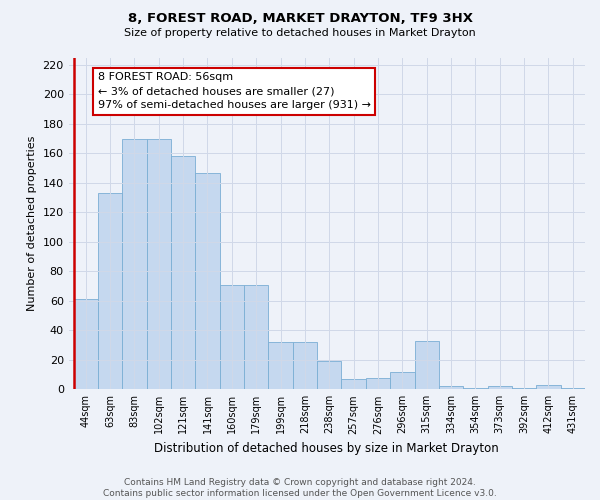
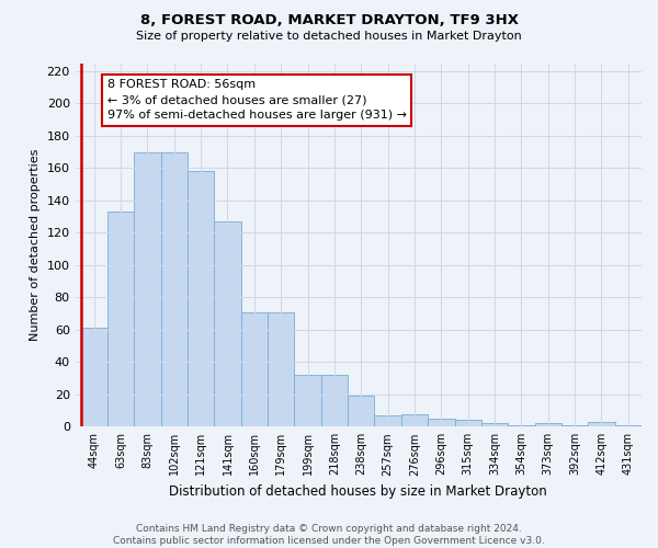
141sqm: 147 -> 127
296sqm: 12 -> 5
315sqm: 33 -> 4
